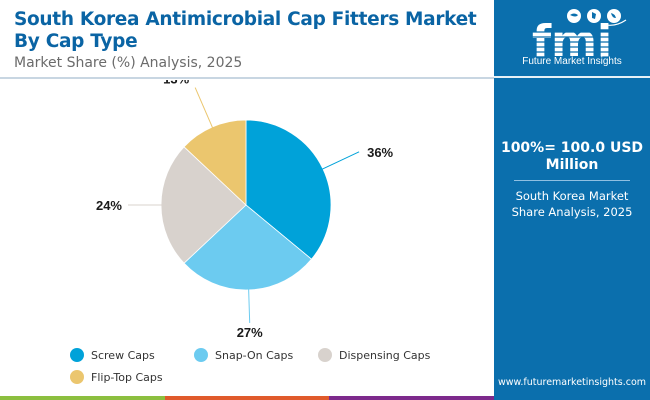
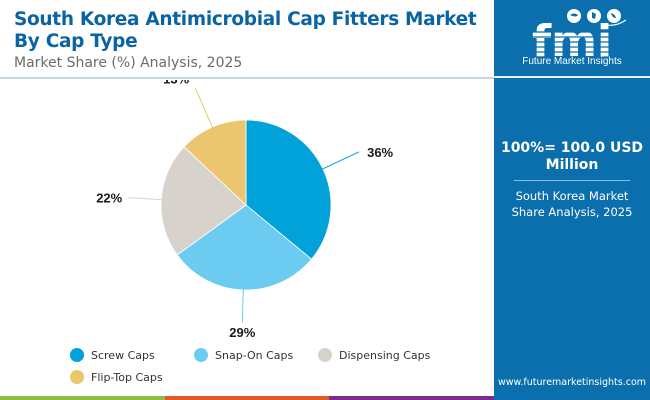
Snap-On Caps: 27% -> 29%
Dispensing Caps: 24% -> 22%
